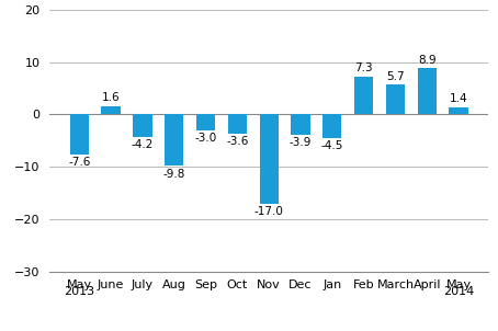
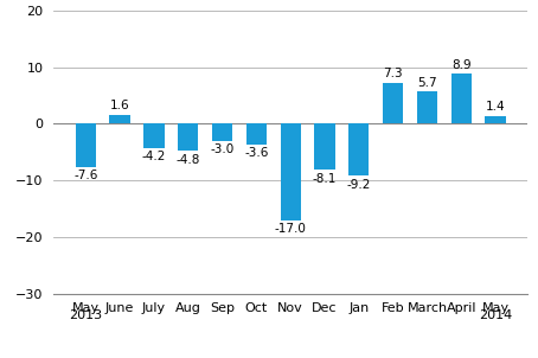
Aug: -9.8 -> -4.8
Dec: -3.9 -> -8.1
Jan: -4.5 -> -9.2
